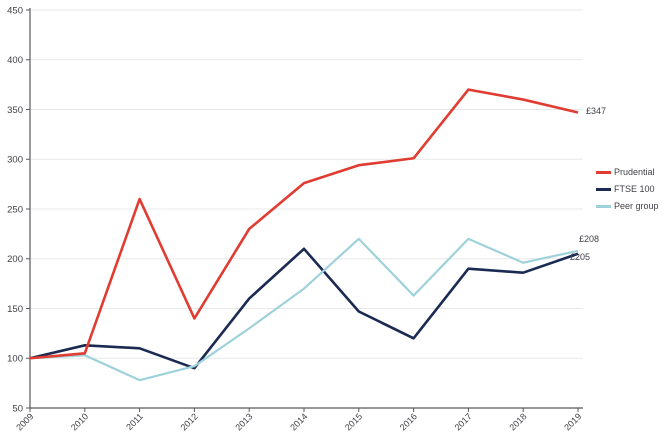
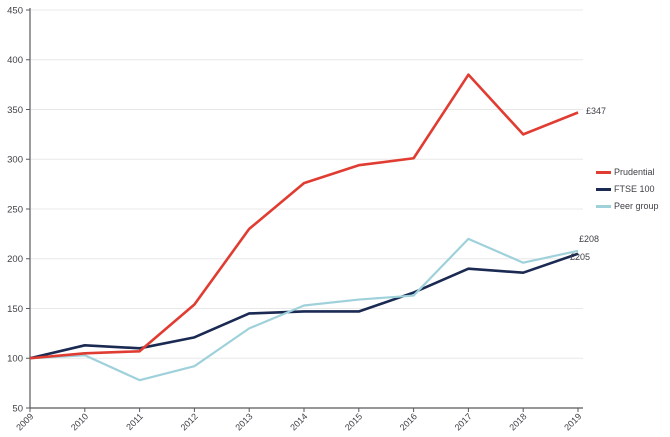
Prudential/2011: 260 -> 110
Prudential/2012: 140 -> 150
FTSE 100/2012: 90 -> 120
FTSE 100/2013: 160 -> 140
FTSE 100/2014: 210 -> 150
Peer group/2014: 170 -> 150
Peer group/2015: 220 -> 160
FTSE 100/2016: 120 -> 170
Prudential/2017: 370 -> 380
Prudential/2018: 360 -> 320
